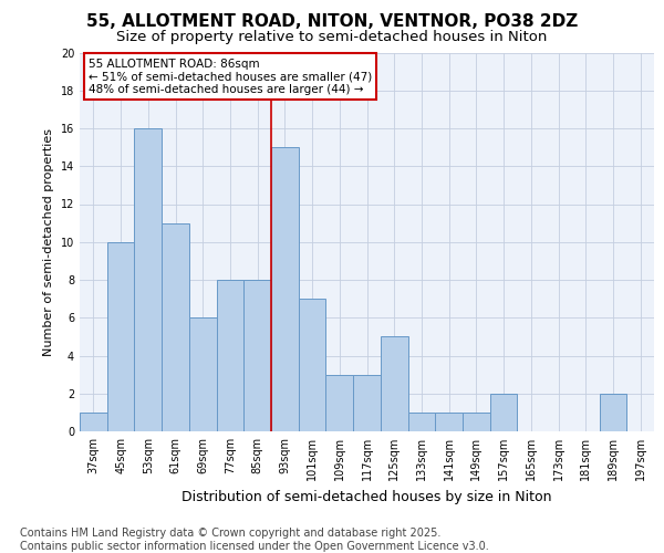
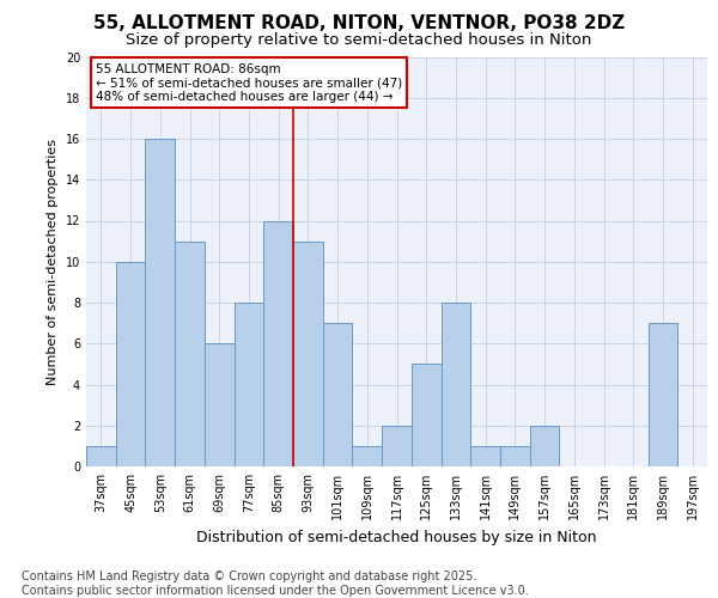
85sqm: 8 -> 12
93sqm: 15 -> 11
109sqm: 3 -> 1
117sqm: 3 -> 2
133sqm: 1 -> 8
189sqm: 2 -> 7
